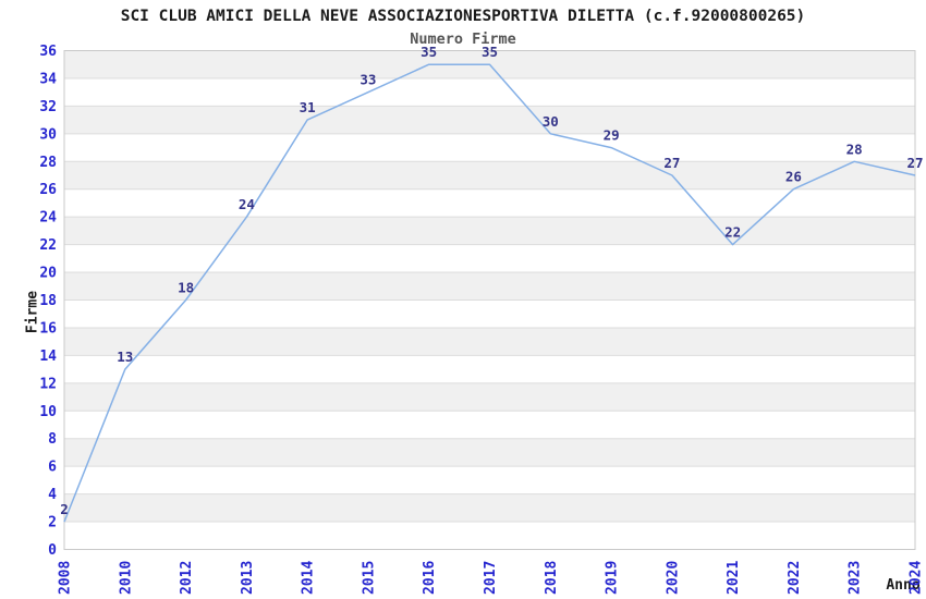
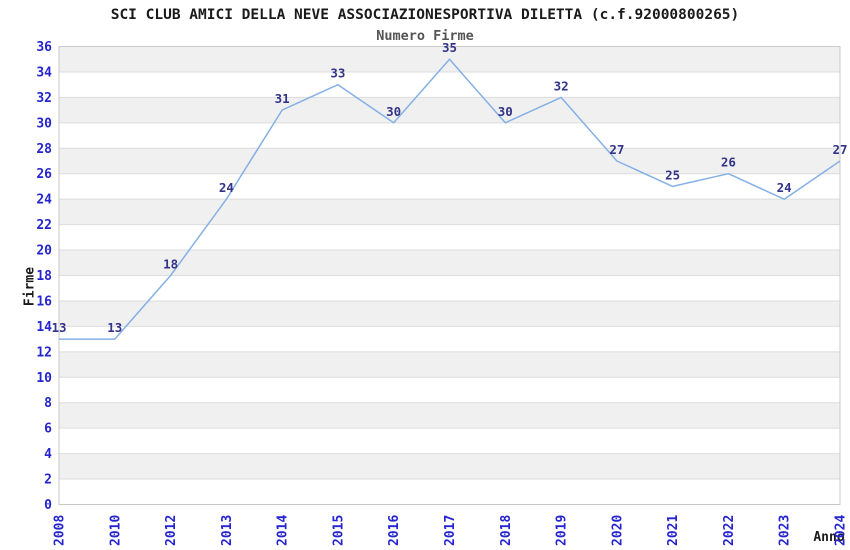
2008: 2 -> 13
2016: 35 -> 30
2019: 29 -> 32
2021: 22 -> 25
2023: 28 -> 24
